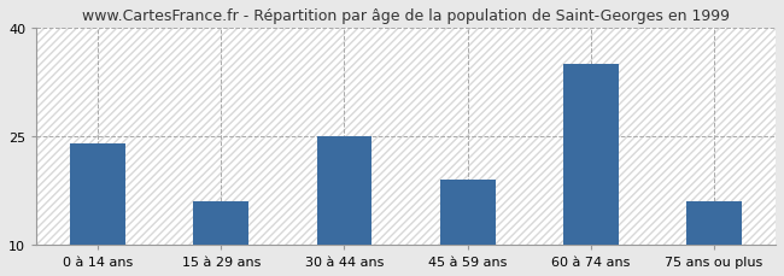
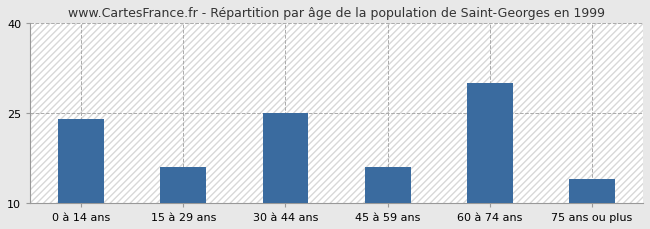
45 à 59 ans: 19 -> 16
60 à 74 ans: 35 -> 30
75 ans ou plus: 16 -> 14
